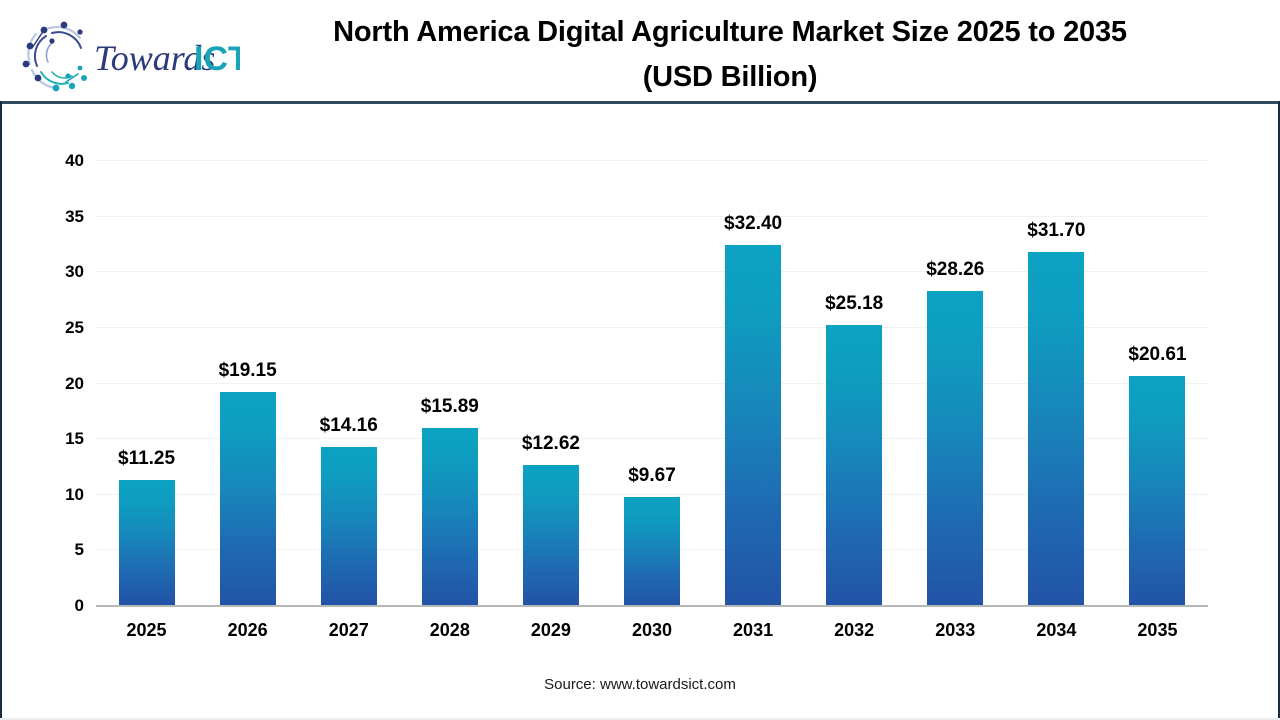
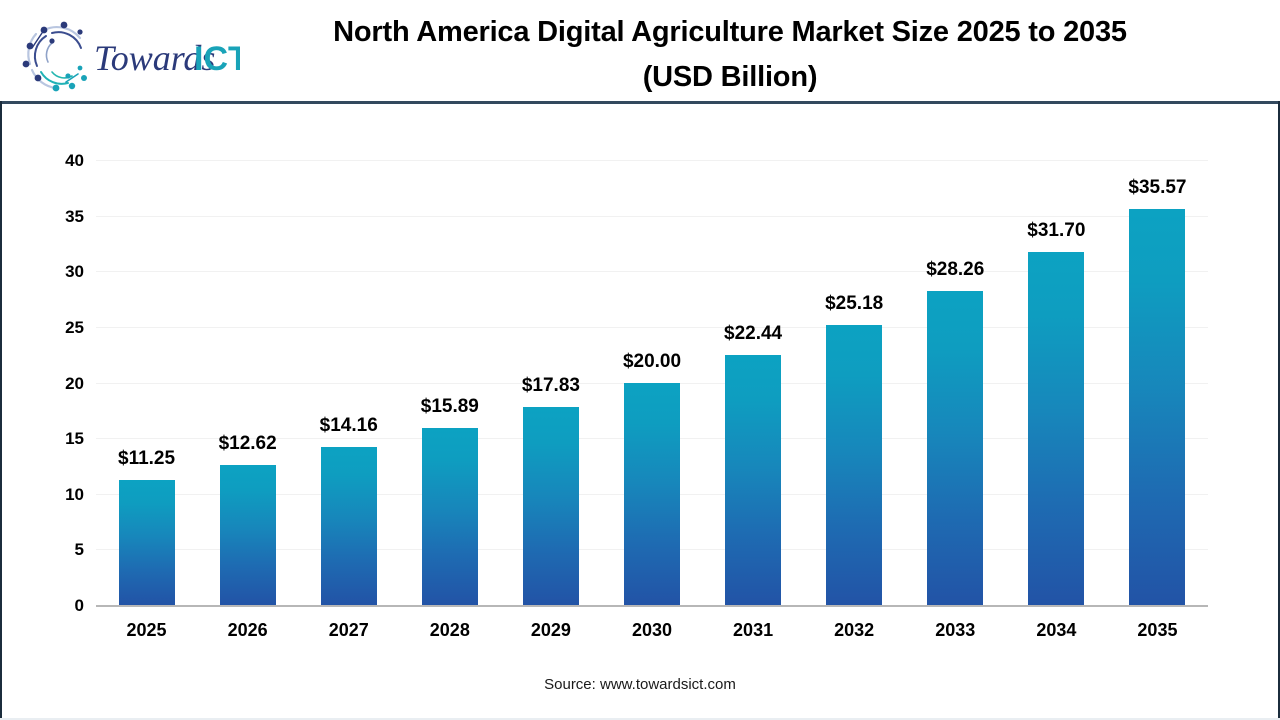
2026: $19.15 -> $12.62
2029: $12.62 -> $17.83
2030: $9.67 -> $20.00
2031: $32.40 -> $22.44
2035: $20.61 -> $35.57
